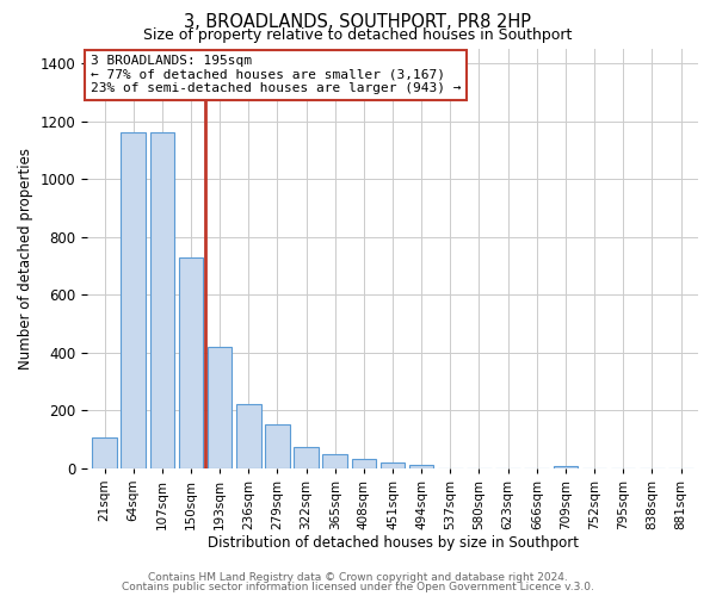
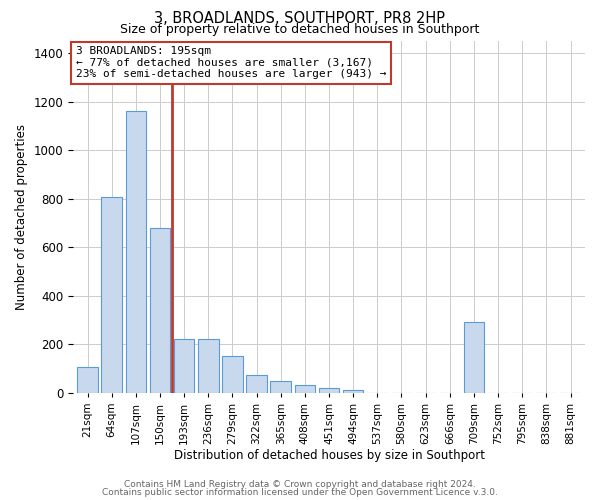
64sqm: 1160 -> 805
150sqm: 730 -> 680
193sqm: 420 -> 220
709sqm: 8 -> 290
